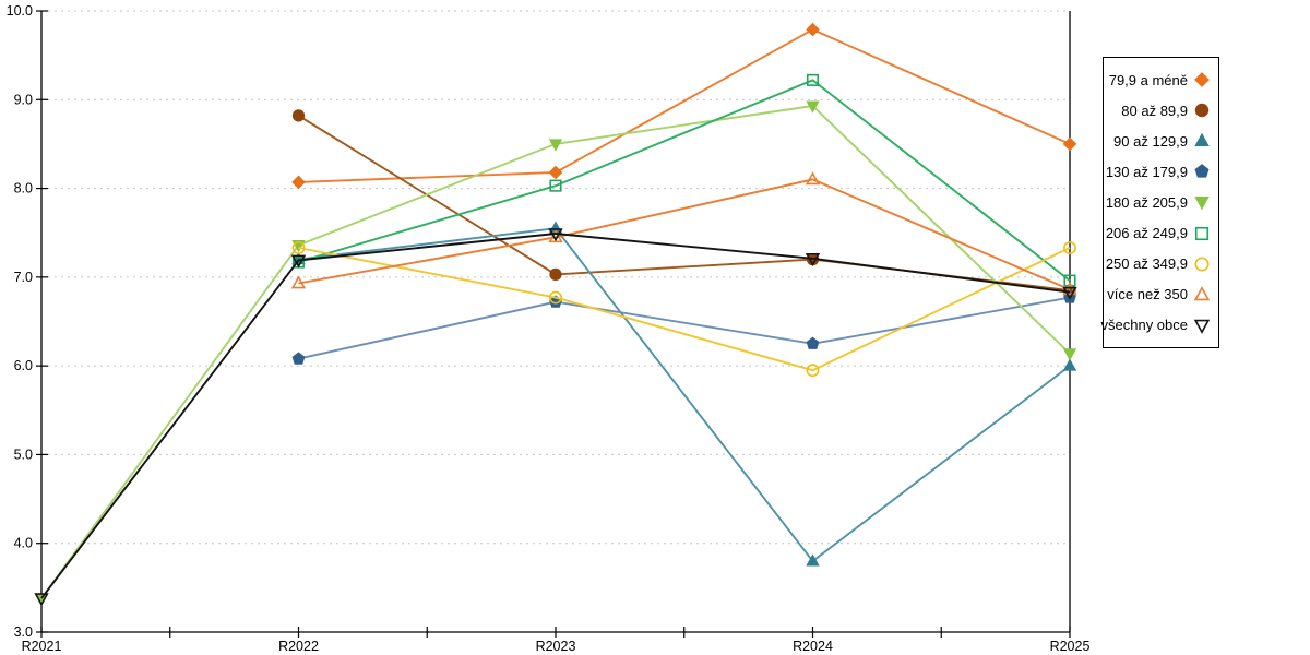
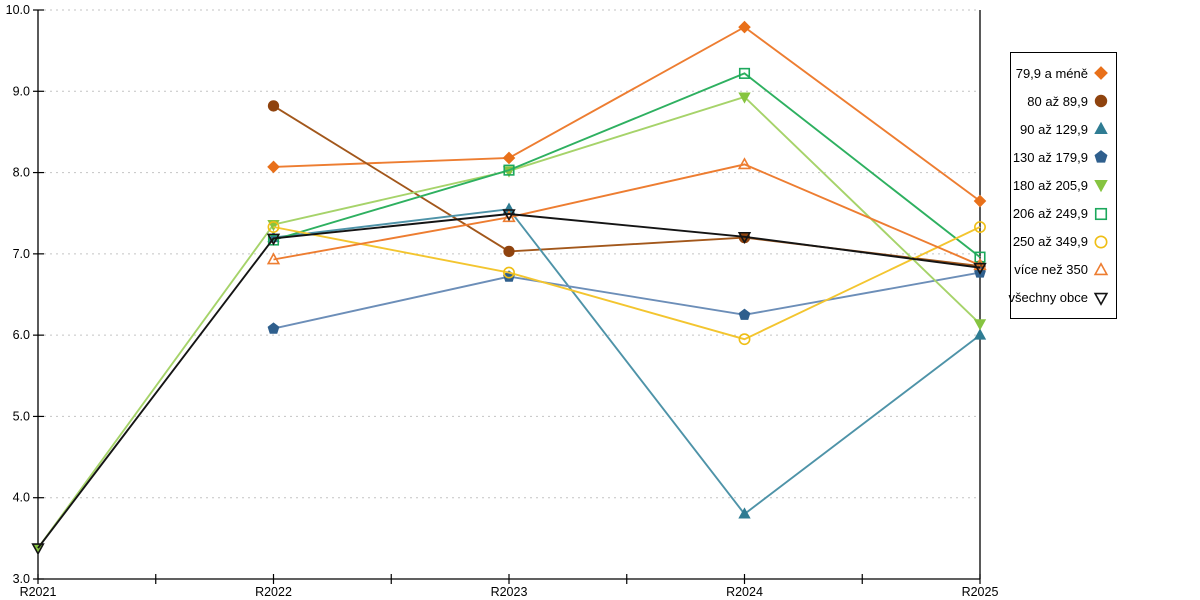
180 až 205,9/R2023: 8.5 -> 8.0
79,9 a méně/R2025: 8.5 -> 7.7
